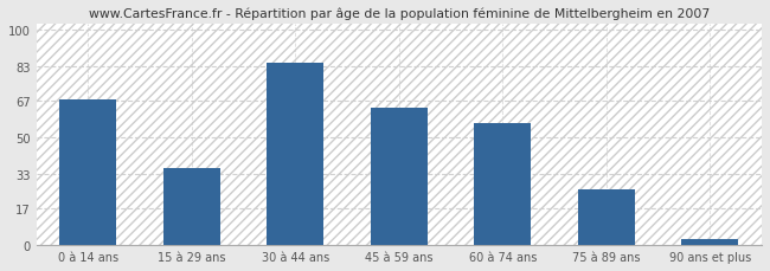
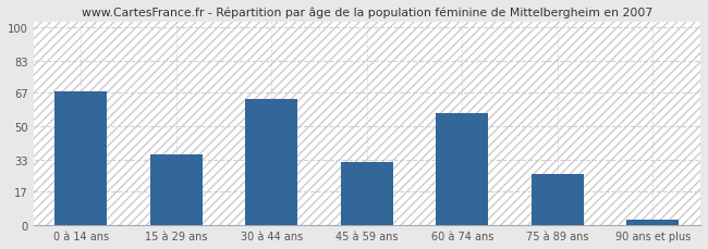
30 à 44 ans: 85 -> 64
45 à 59 ans: 64 -> 32
